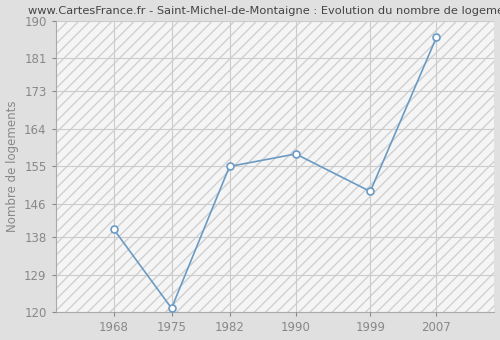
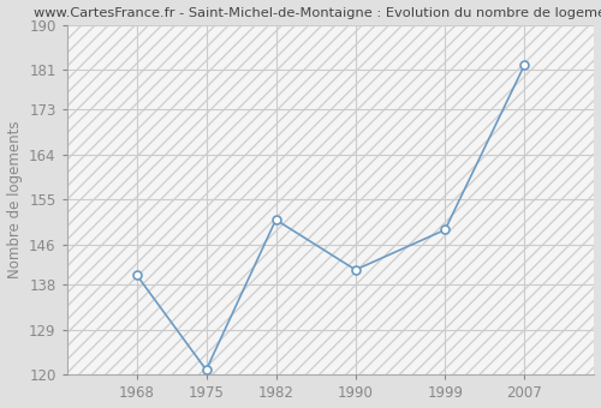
1982: 155 -> 151
1990: 158 -> 141
2007: 186 -> 182
